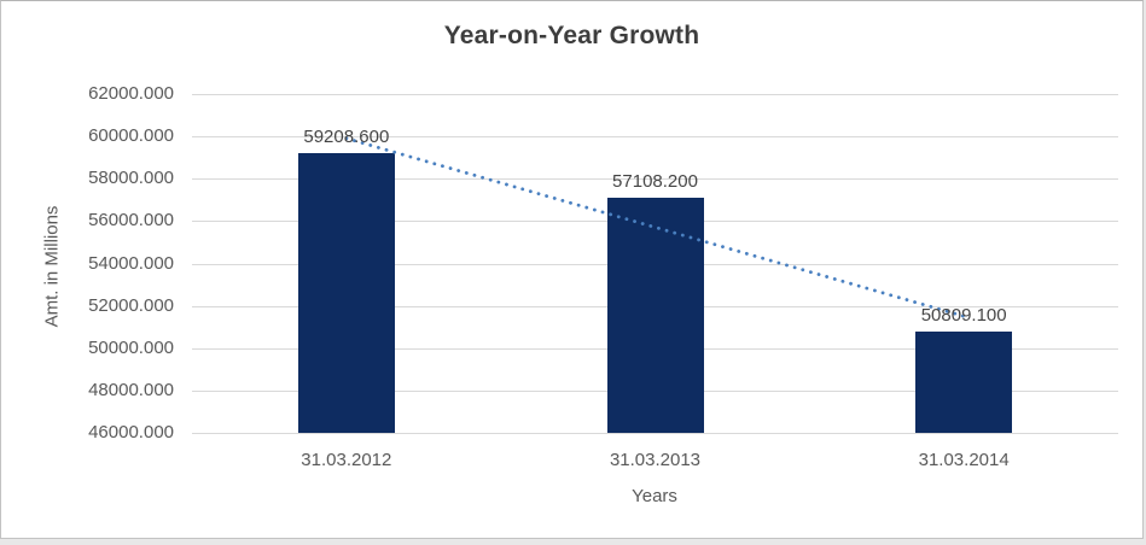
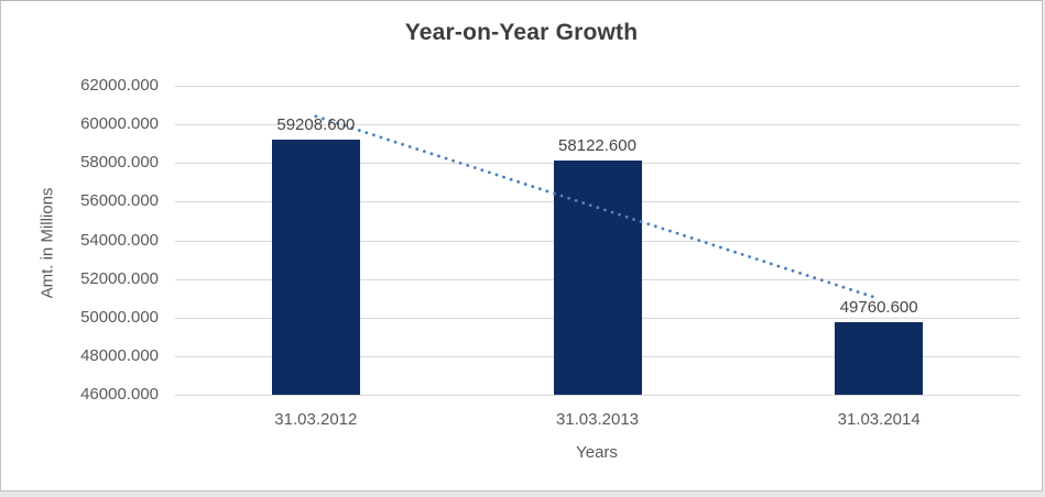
31.03.2013: 57108.200 -> 58122.600
31.03.2014: 50809.100 -> 49760.600
